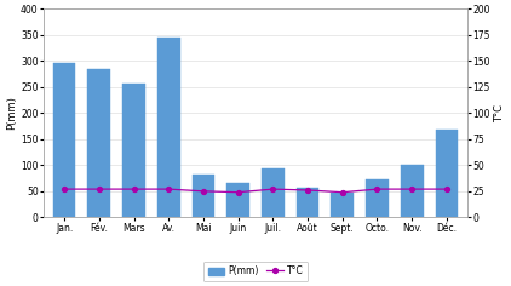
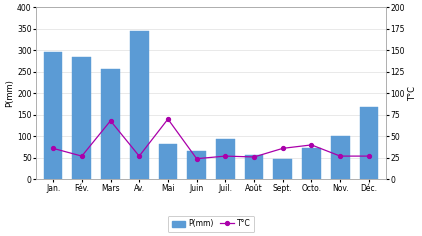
T°C/Jan.: 27 -> 36
T°C/Mars: 27 -> 68
T°C/Mai: 25 -> 70
T°C/Sept.: 24 -> 36
T°C/Octo.: 27 -> 40
